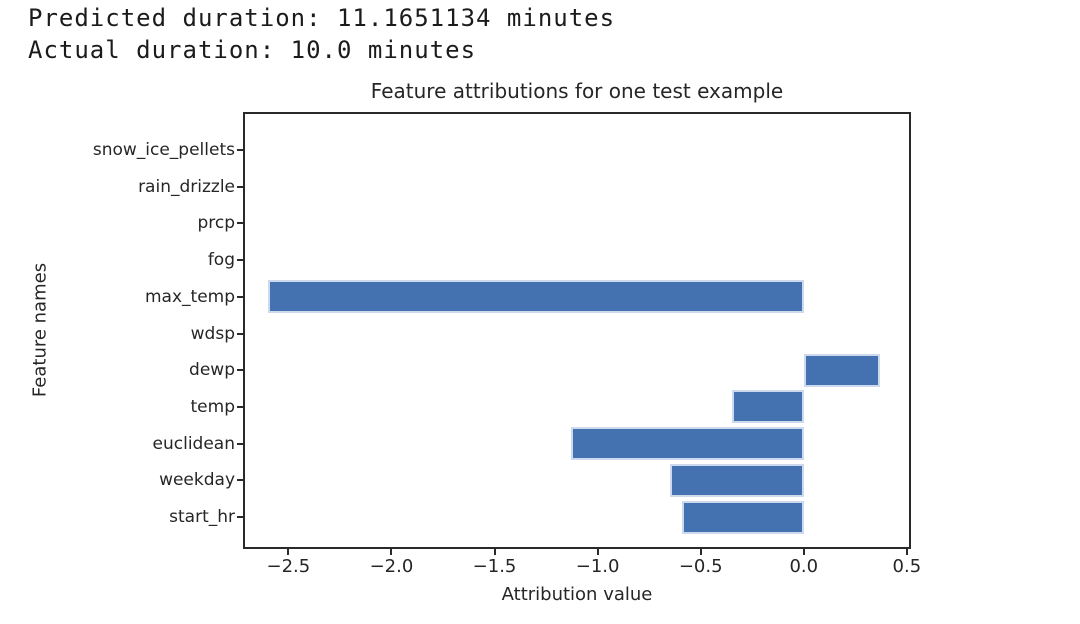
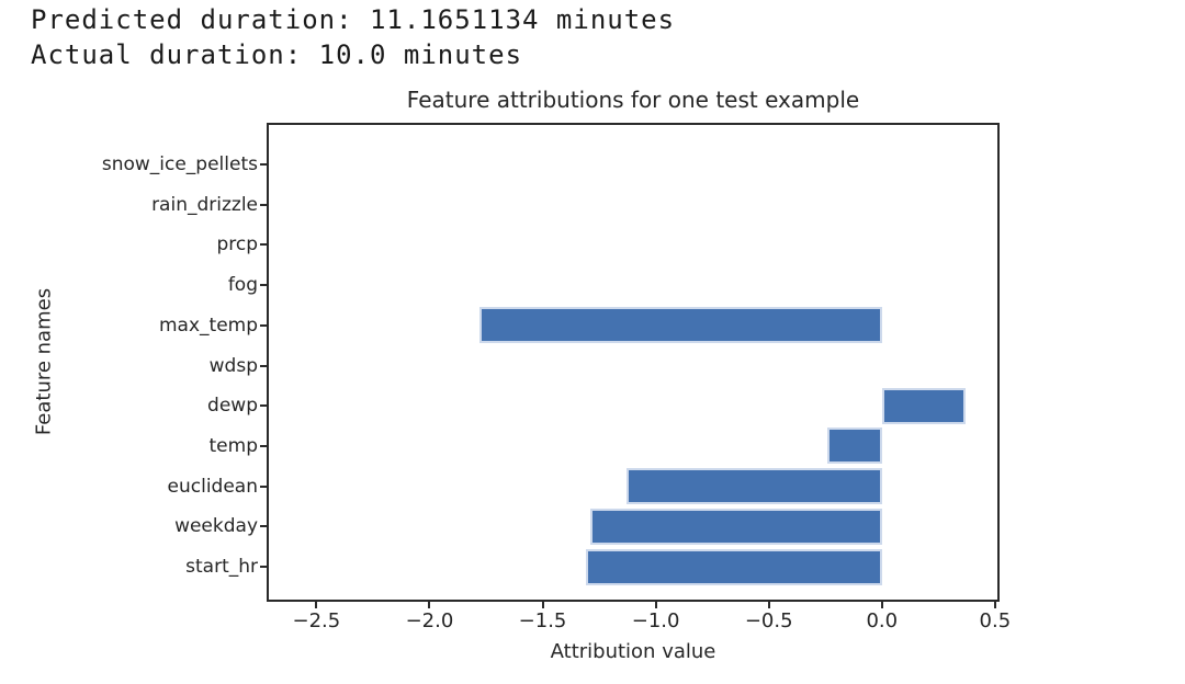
max_temp: -2.60 -> -1.78
temp: -0.35 -> -0.24
weekday: -0.65 -> -1.29
start_hr: -0.59 -> -1.31
